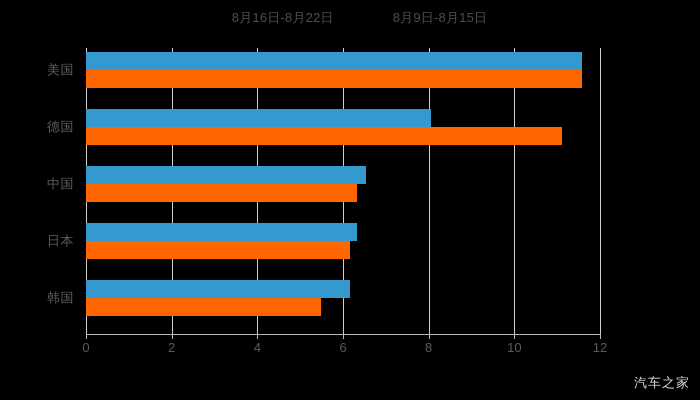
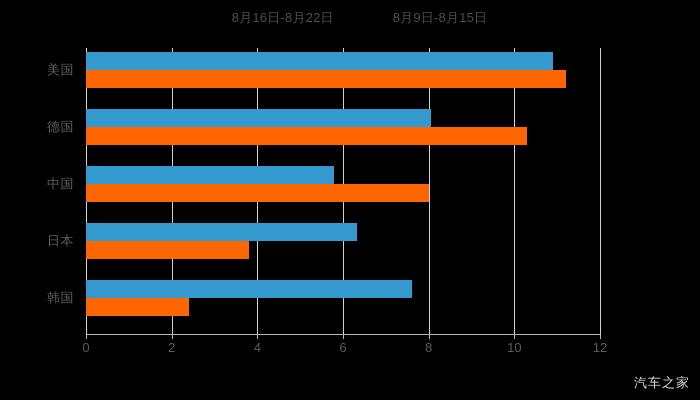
8月16日-8月22日/美国: 11.6 -> 10.9
8月9日-8月15日/美国: 11.6 -> 11.2
8月9日-8月15日/德国: 11.1 -> 10.3
8月16日-8月22日/中国: 6.5 -> 5.8
8月9日-8月15日/中国: 6.3 -> 8.0
8月9日-8月15日/日本: 6.2 -> 3.8
8月16日-8月22日/韩国: 6.2 -> 7.6
8月9日-8月15日/韩国: 5.5 -> 2.4
